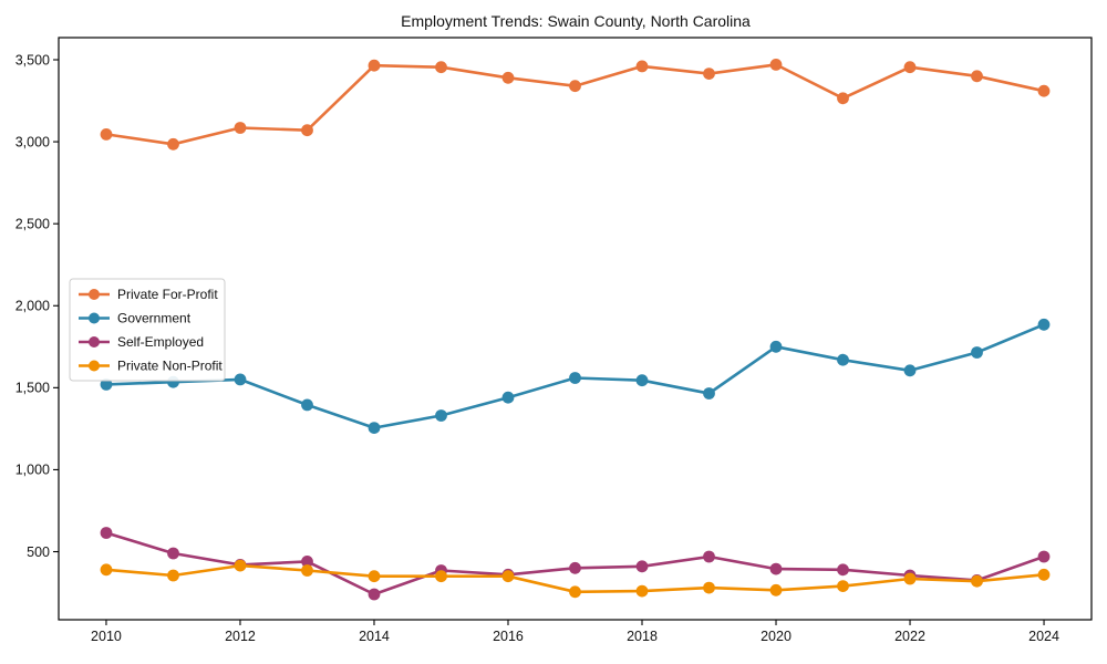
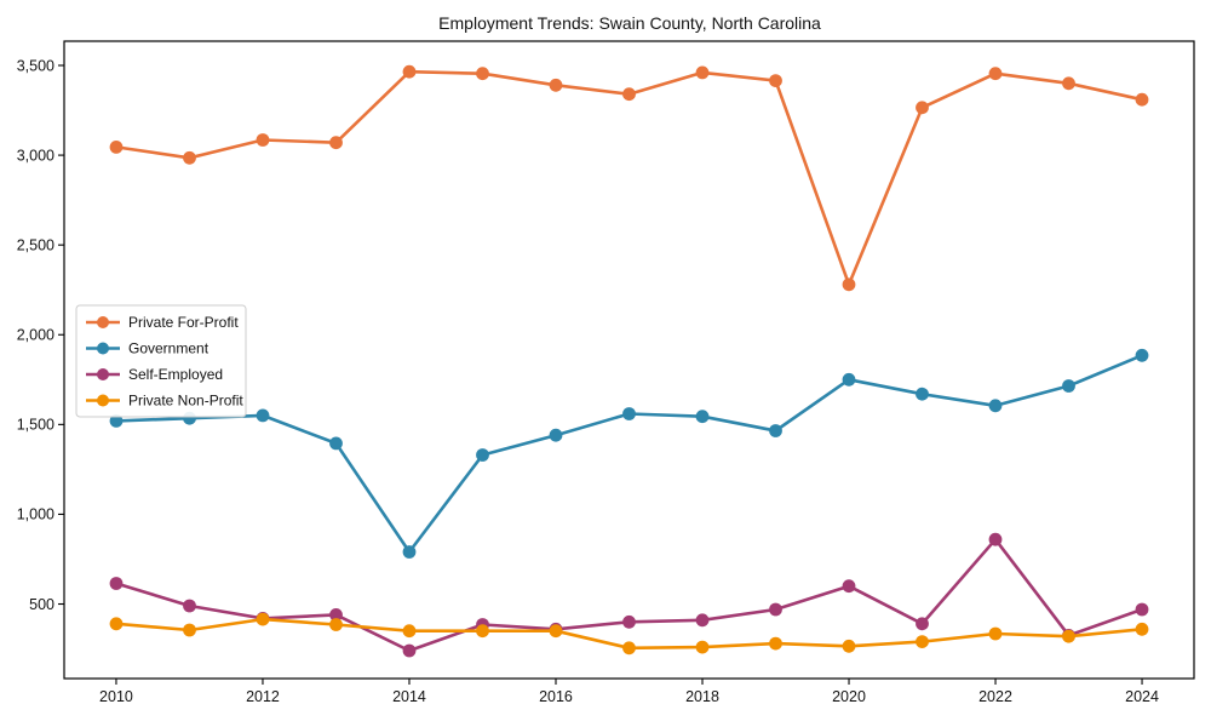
Government/2014: 1260 -> 790
Private For-Profit/2020: 3470 -> 2280
Self-Employed/2020: 400 -> 600
Self-Employed/2022: 360 -> 860
